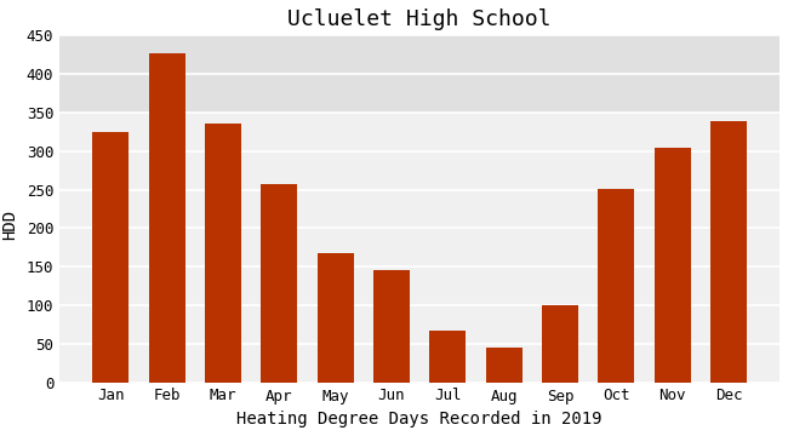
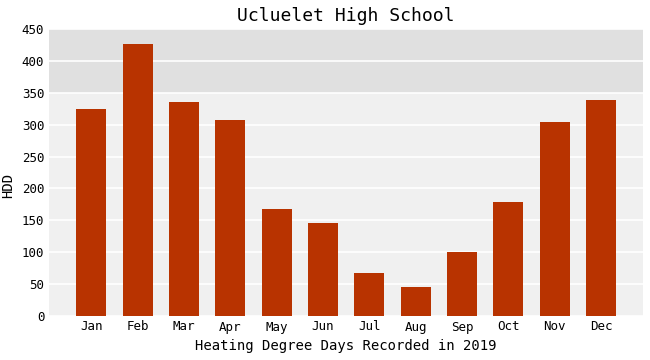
Apr: 257 -> 308
Oct: 251 -> 178
